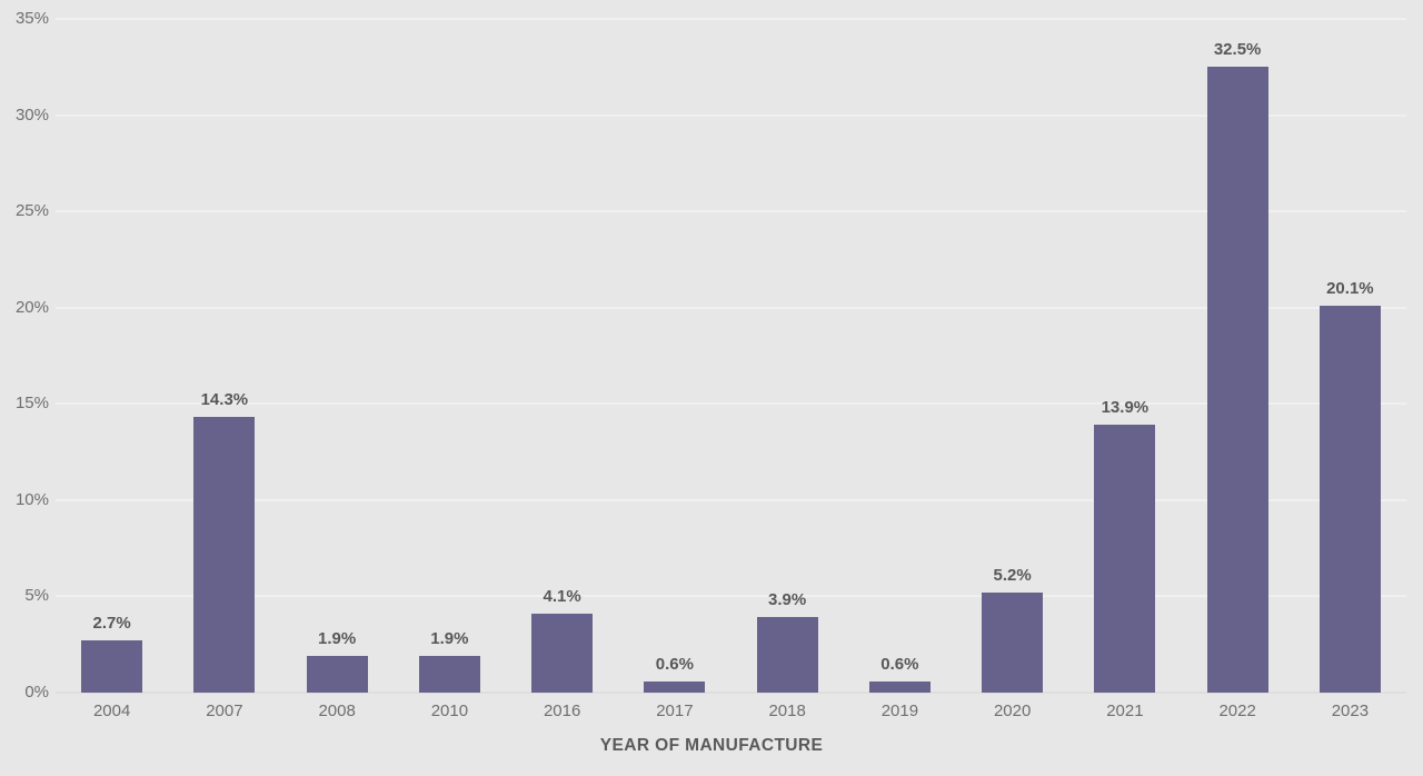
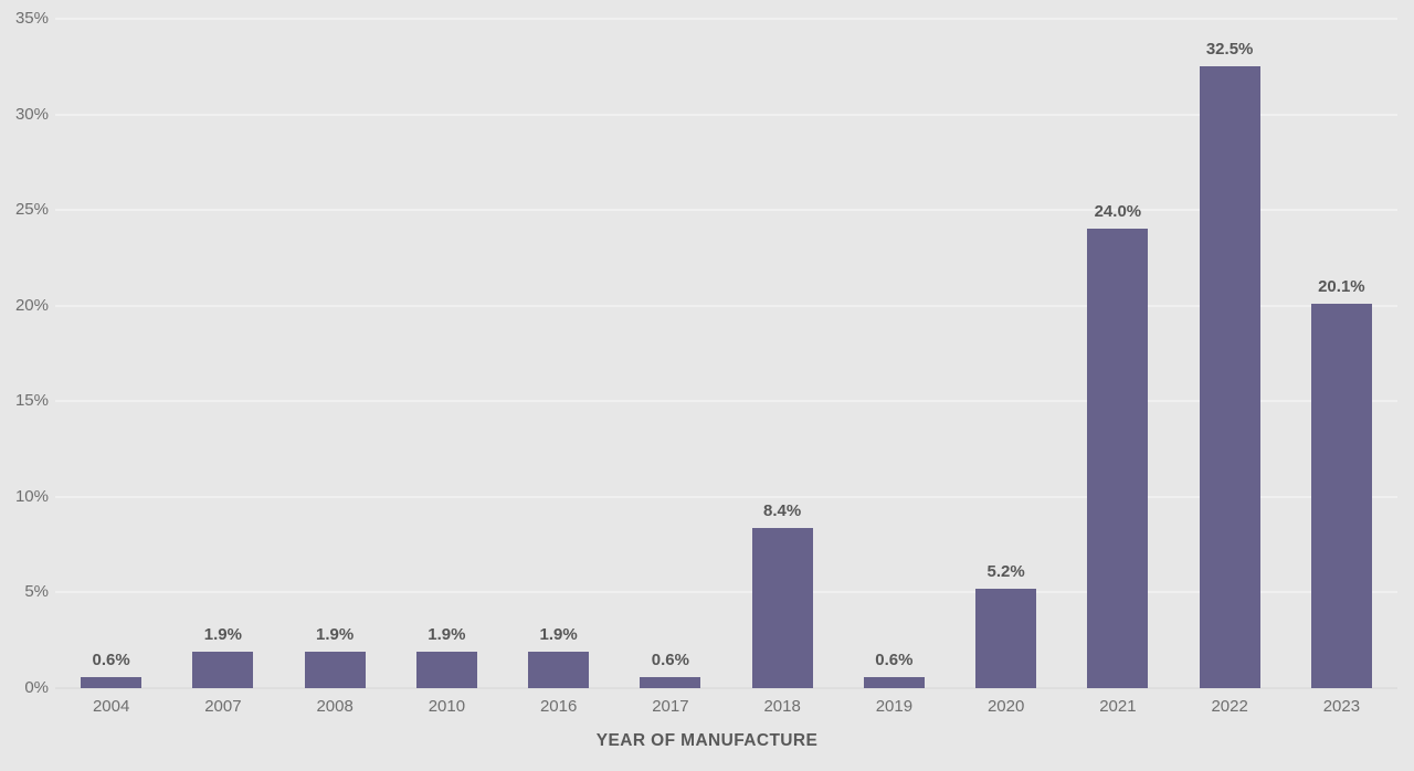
2004: 2.7% -> 0.6%
2007: 14.3% -> 1.9%
2016: 4.1% -> 1.9%
2018: 3.9% -> 8.4%
2021: 13.9% -> 24.0%
